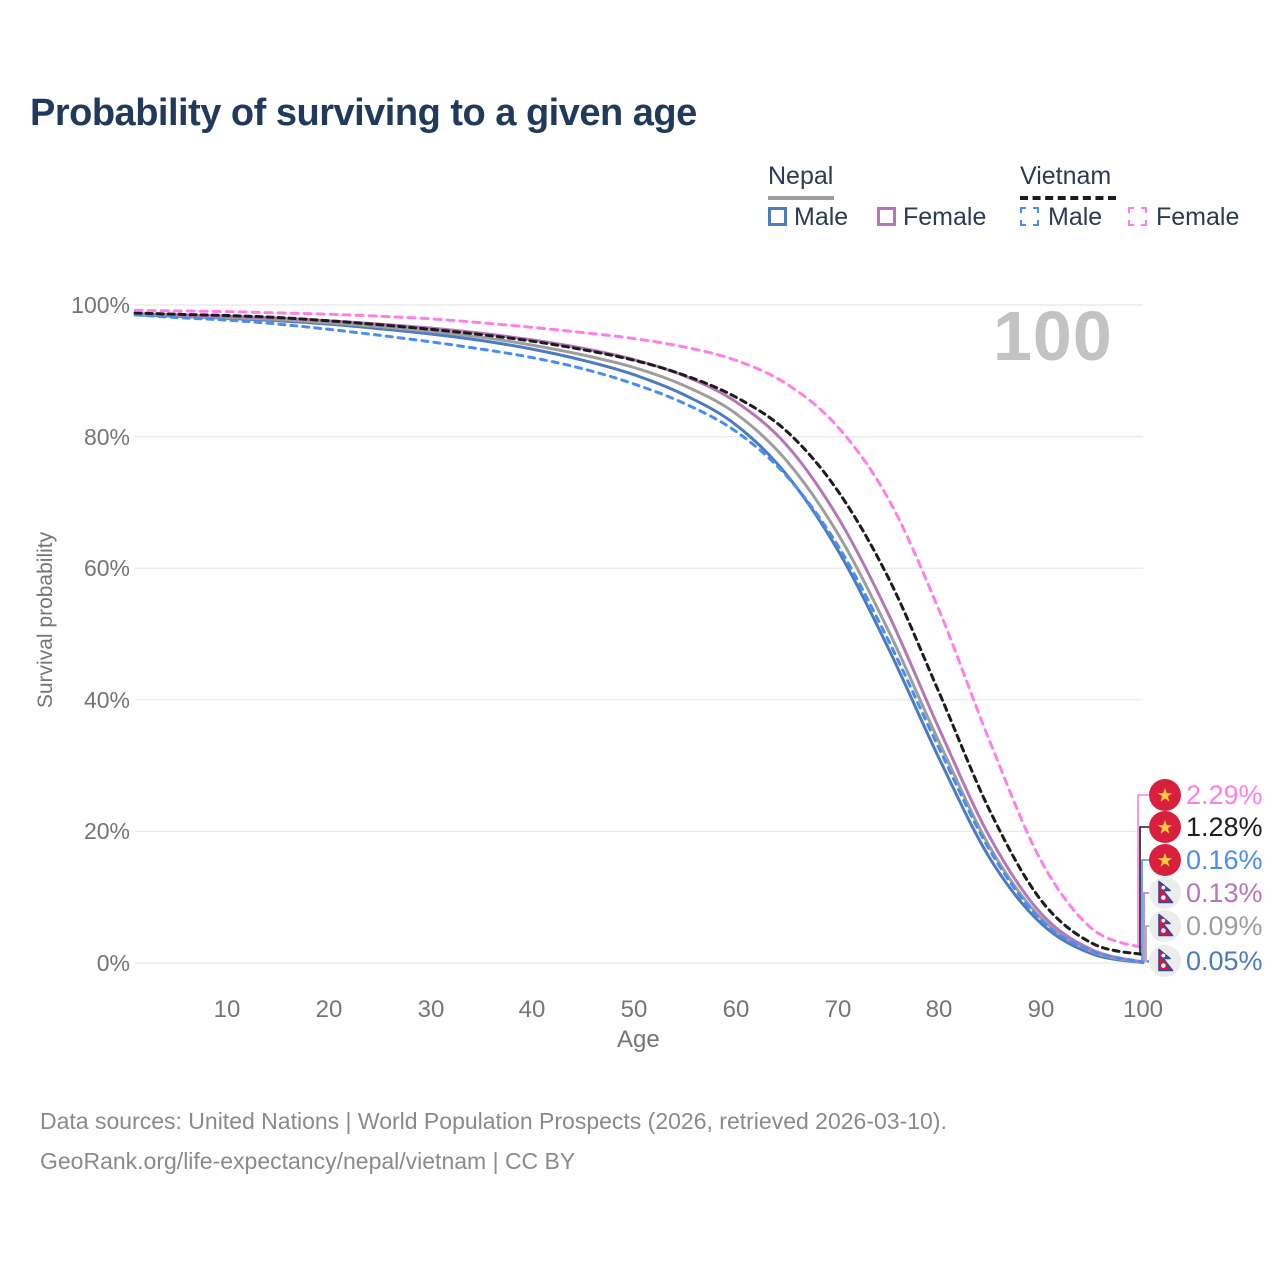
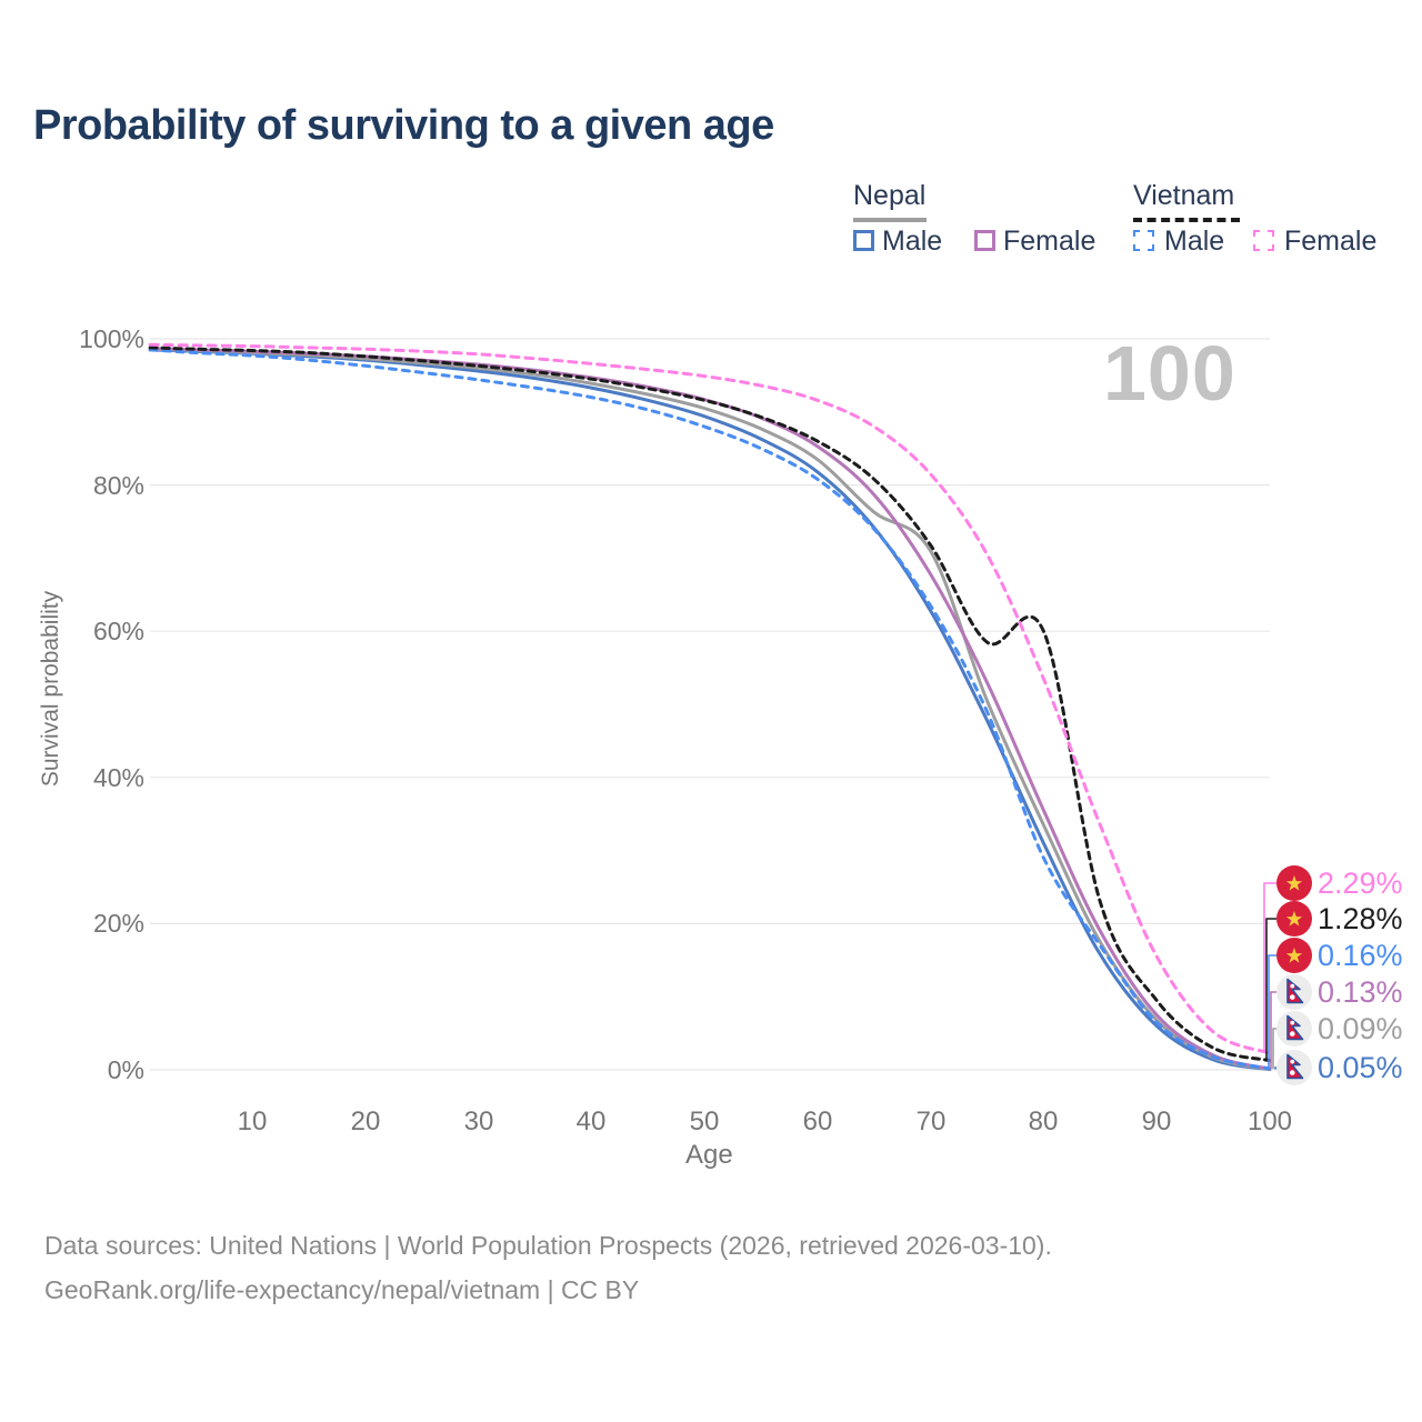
Nepal/70: 65% -> 71%
Vietnam Male/80: 32% -> 29%
Vietnam/80: 41% -> 60%
